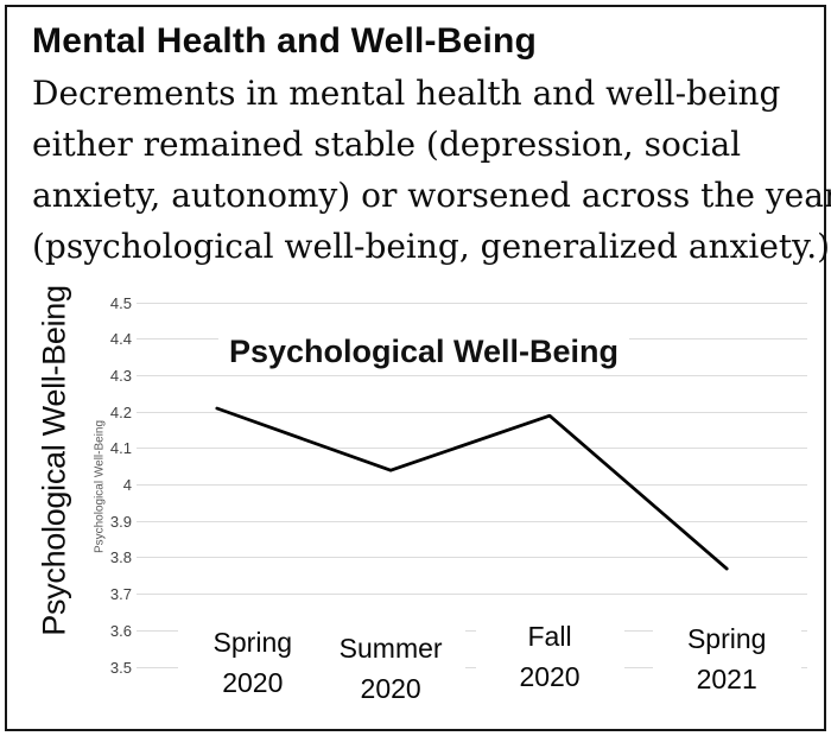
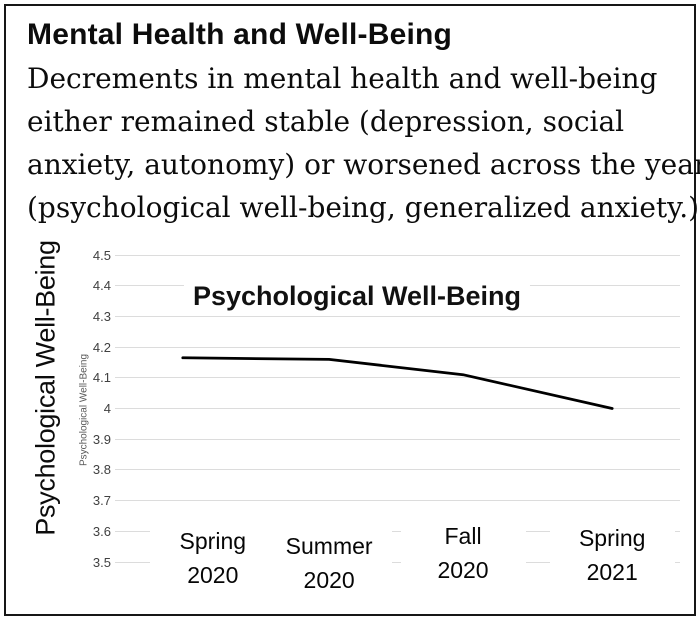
Spring 2020: 4.21 -> 4.17
Summer 2020: 4.04 -> 4.16
Fall 2020: 4.19 -> 4.11
Spring 2021: 3.77 -> 4.00
